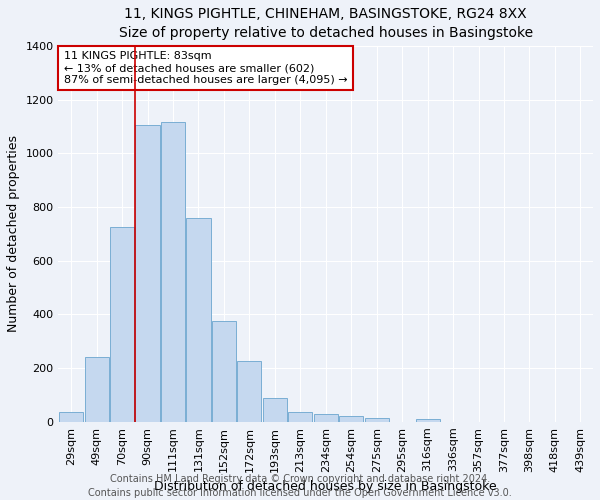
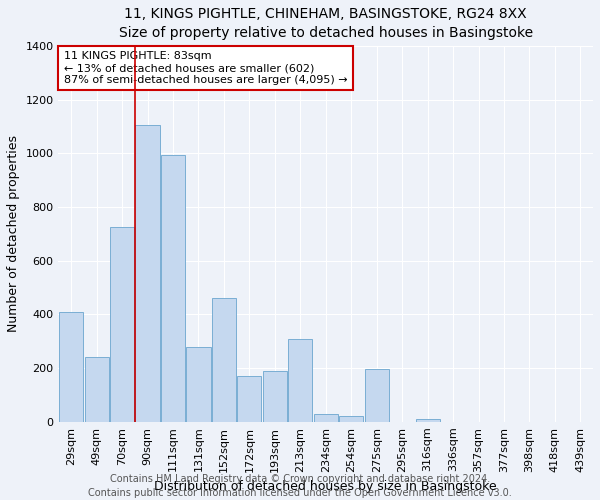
29sqm: 38 -> 410
111sqm: 1115 -> 995
131sqm: 760 -> 280
152sqm: 375 -> 460
172sqm: 228 -> 170
193sqm: 90 -> 190
213sqm: 35 -> 310
275sqm: 15 -> 195
